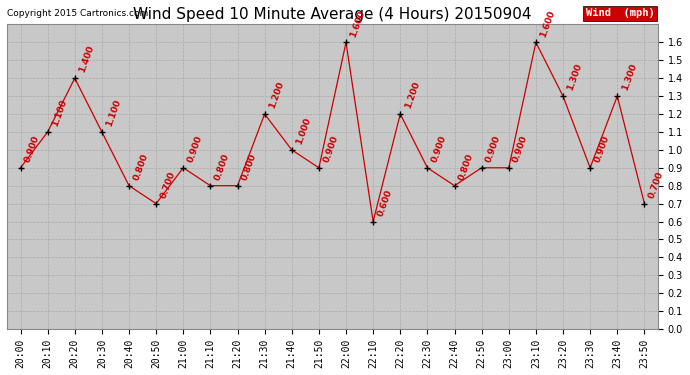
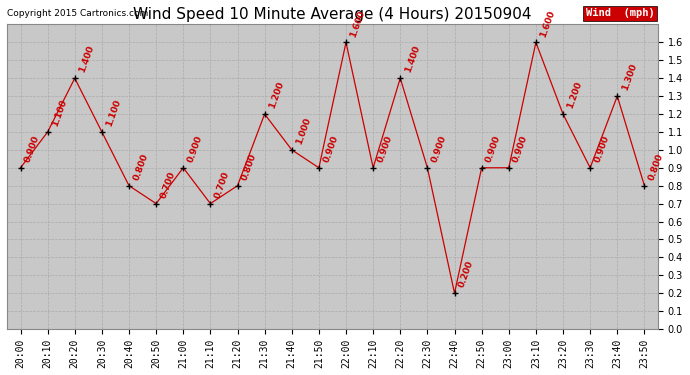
21:10: 0.800 -> 0.700
22:10: 0.600 -> 0.900
22:20: 1.200 -> 1.400
22:40: 0.800 -> 0.200
23:20: 1.300 -> 1.200
23:50: 0.700 -> 0.800
